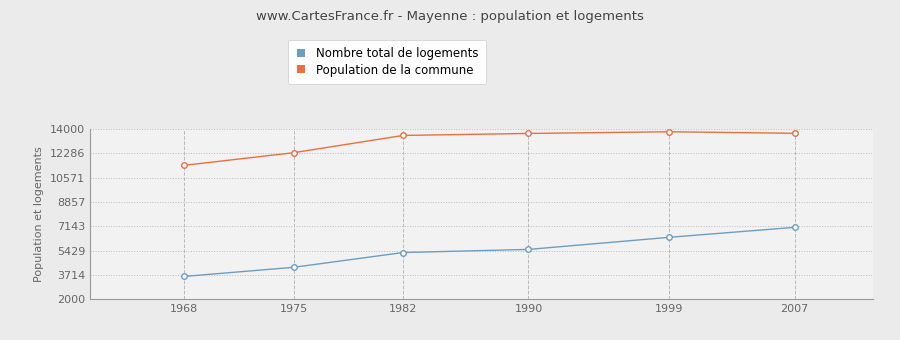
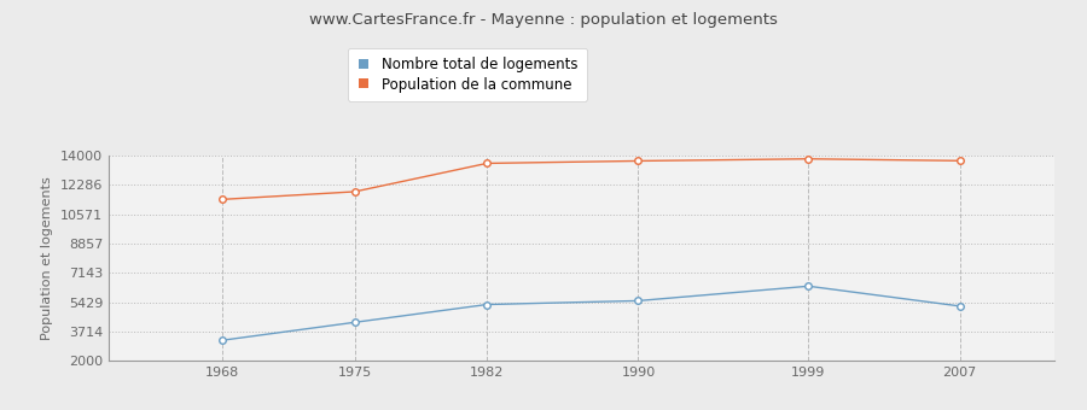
Nombre total de logements/1968: 3600 -> 3200
Population de la commune/1975: 12300 -> 11900
Nombre total de logements/2007: 7100 -> 5200
